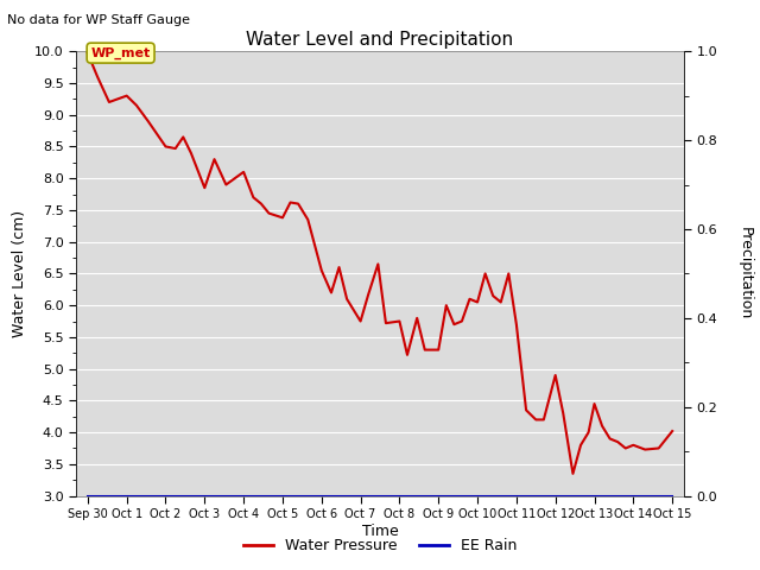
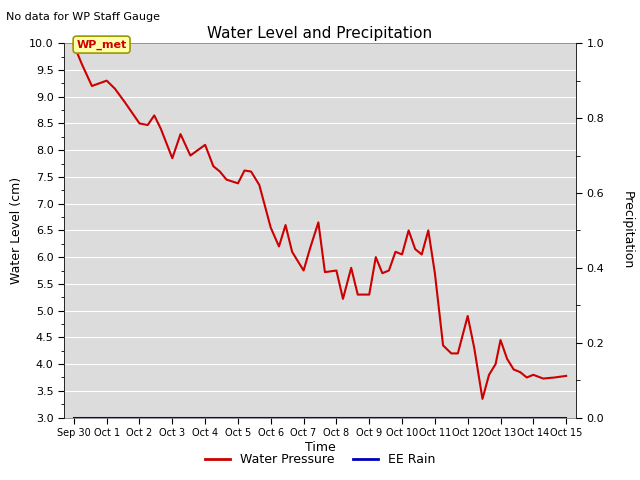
Oct 15: 4.02 -> 3.78
